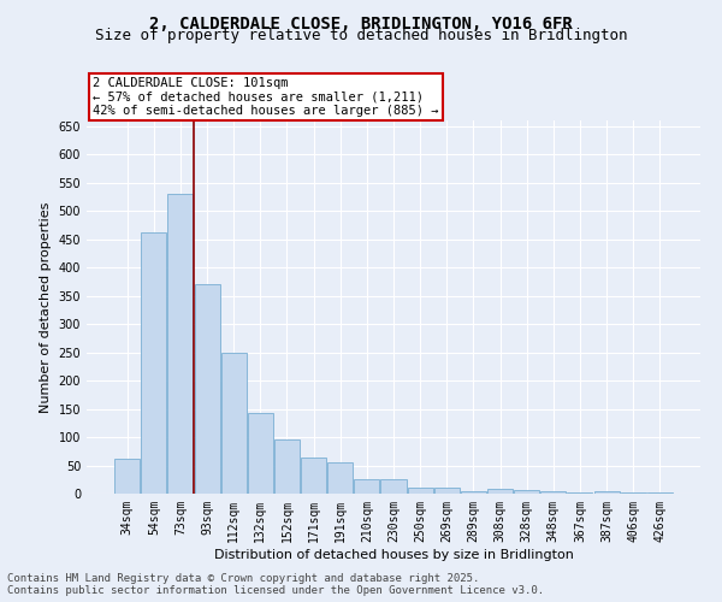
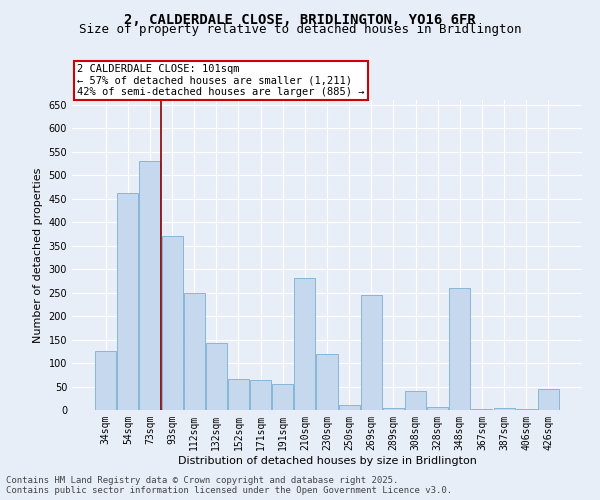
34sqm: 62 -> 125
152sqm: 95 -> 65
210sqm: 25 -> 280
230sqm: 25 -> 120
269sqm: 10 -> 245
308sqm: 8 -> 40
348sqm: 5 -> 260
426sqm: 3 -> 45
